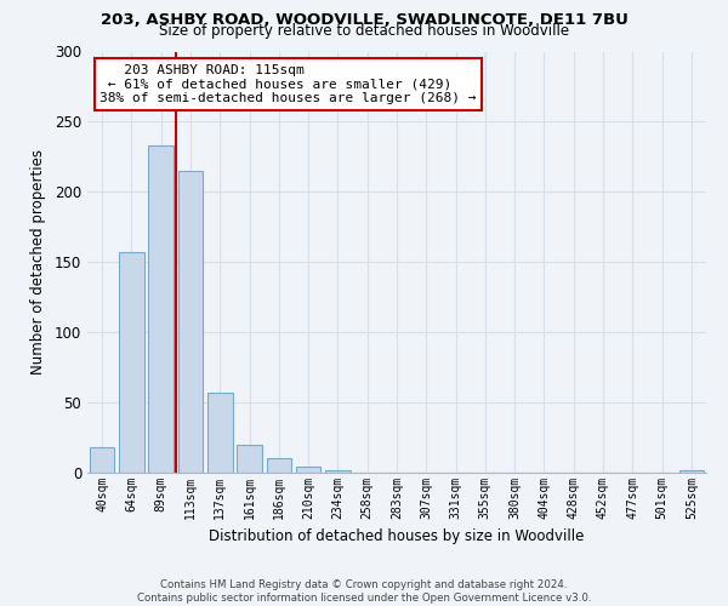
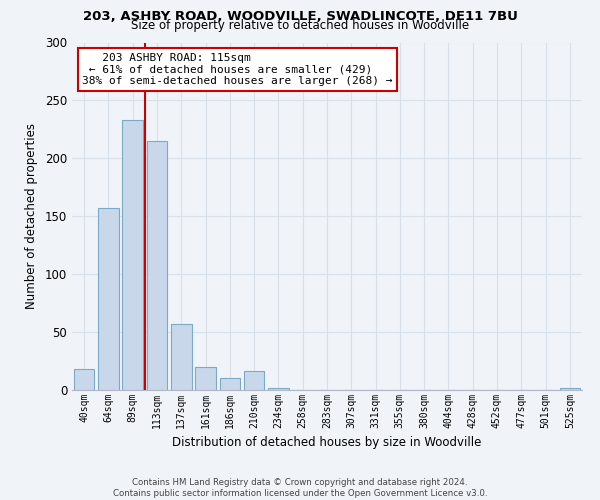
210sqm: 4 -> 16
